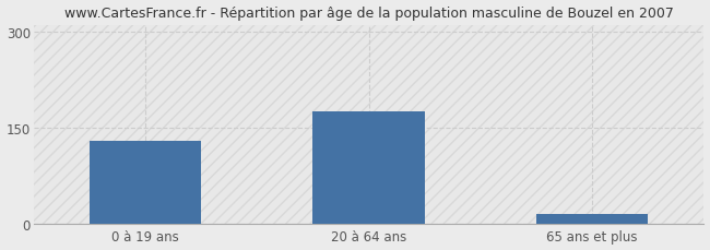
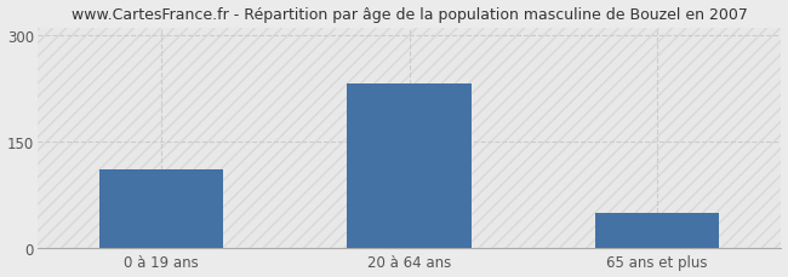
0 à 19 ans: 130 -> 110
20 à 64 ans: 175 -> 232
65 ans et plus: 15 -> 50
